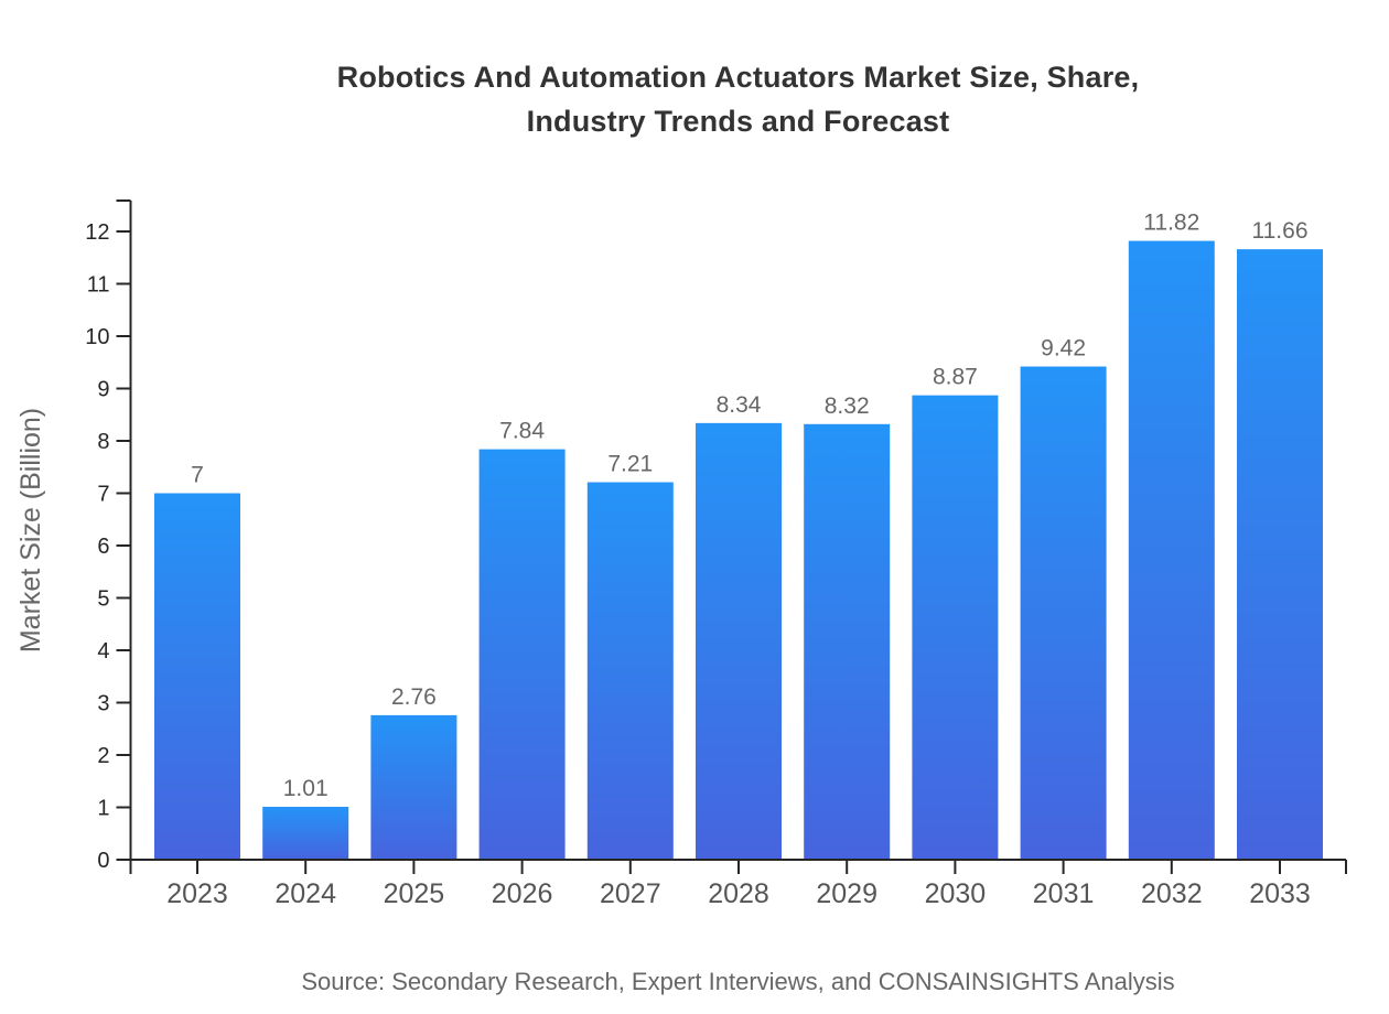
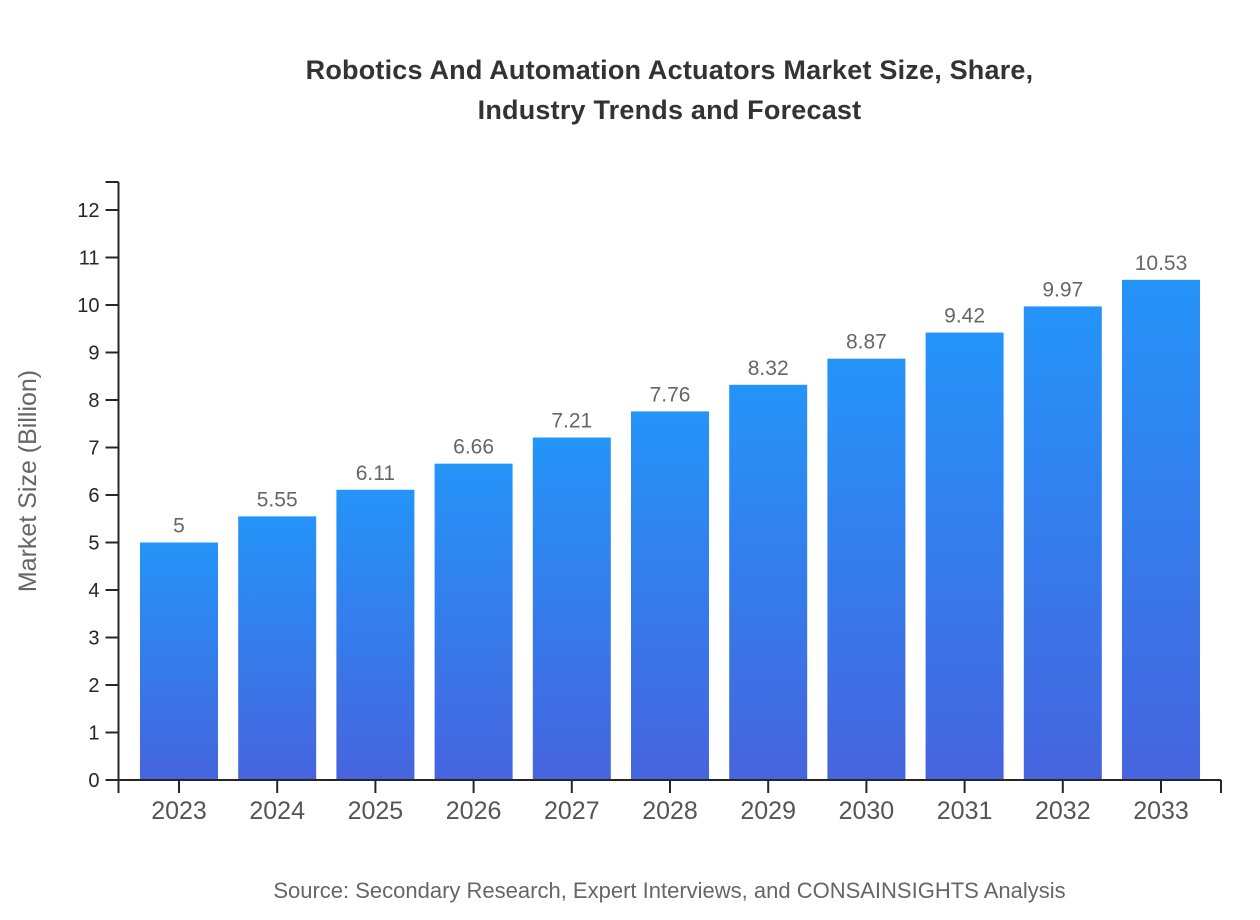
2023: 7 -> 5
2024: 1.01 -> 5.55
2025: 2.76 -> 6.11
2026: 7.84 -> 6.66
2028: 8.34 -> 7.76
2032: 11.82 -> 9.97
2033: 11.66 -> 10.53
